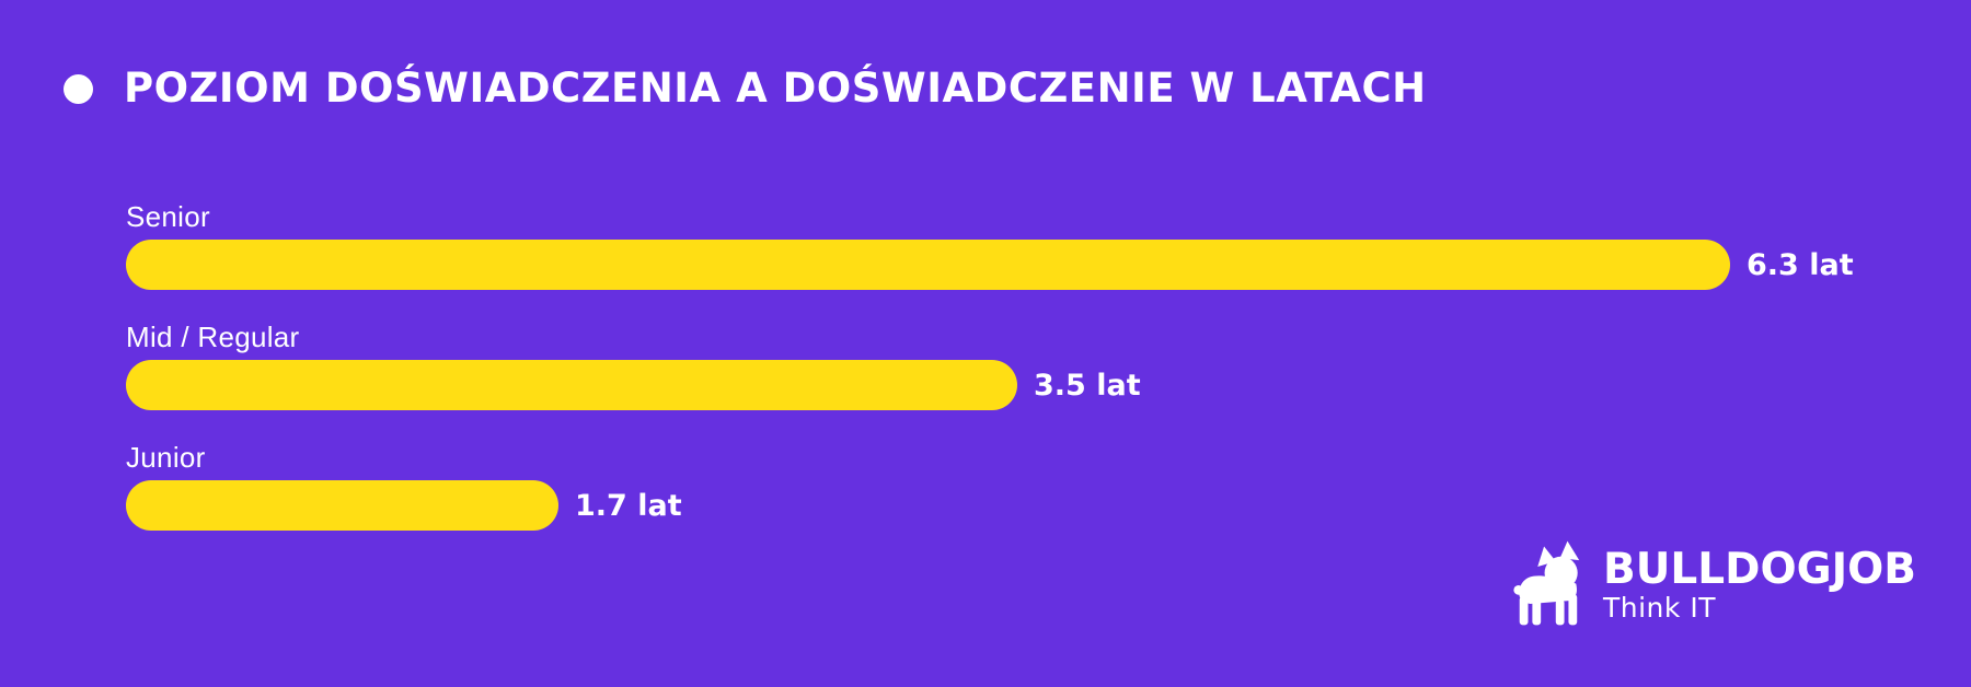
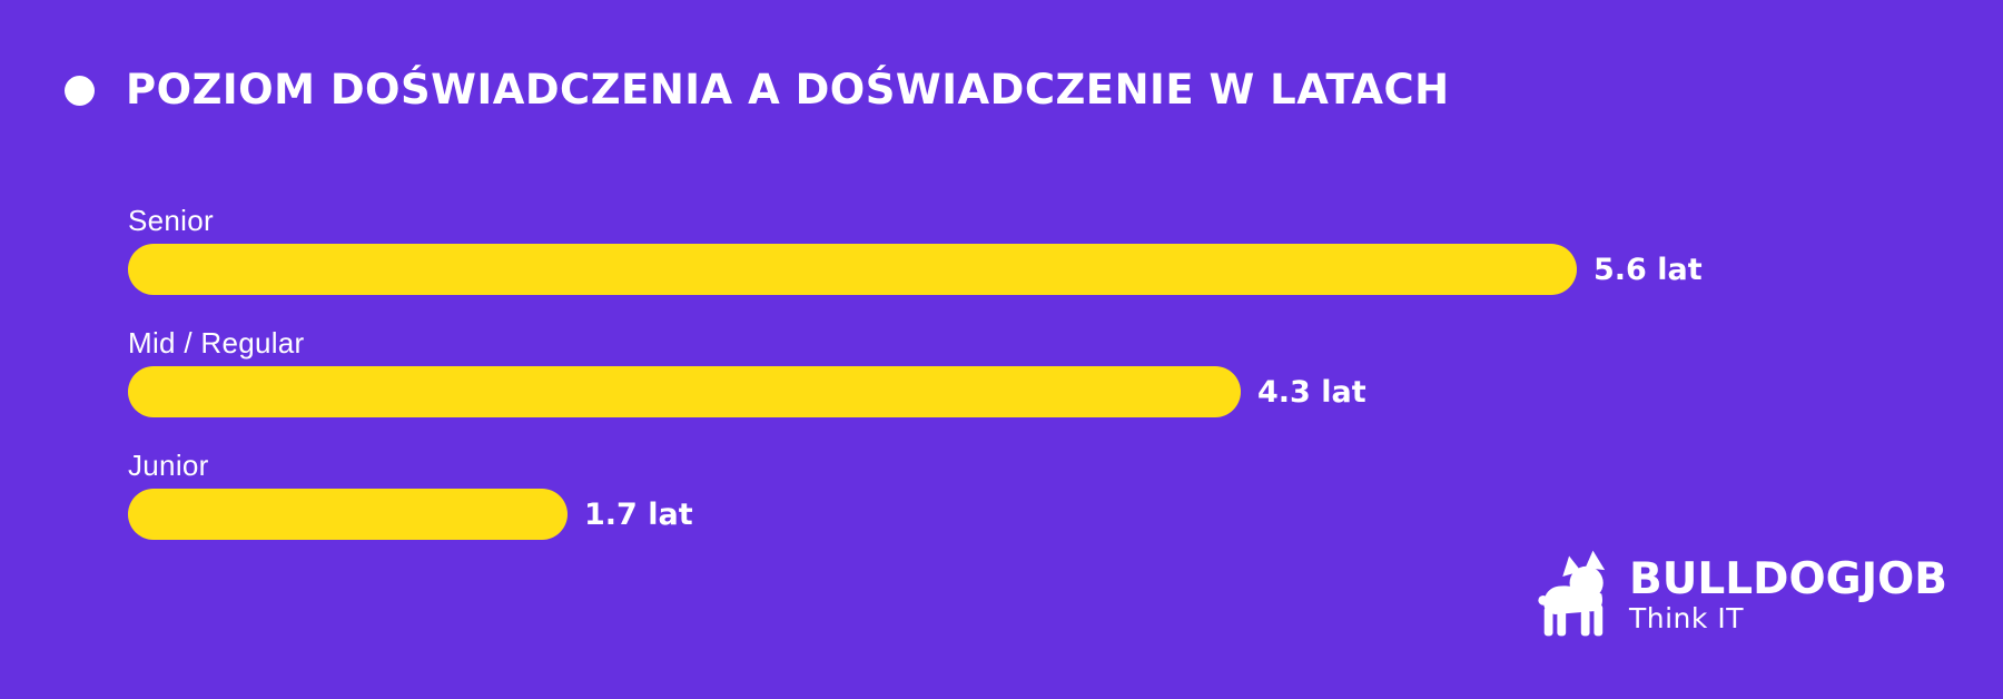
Senior: 6.3 -> 5.6
Mid / Regular: 3.5 -> 4.3
